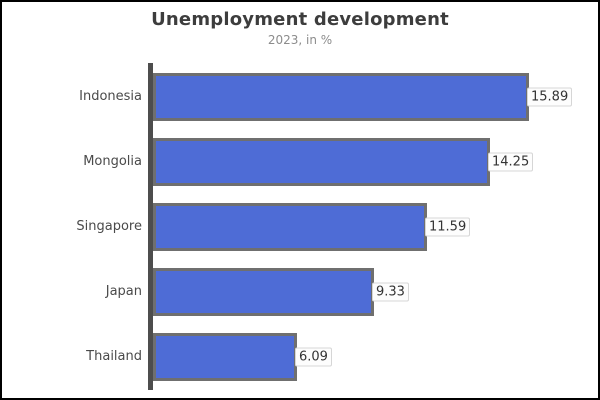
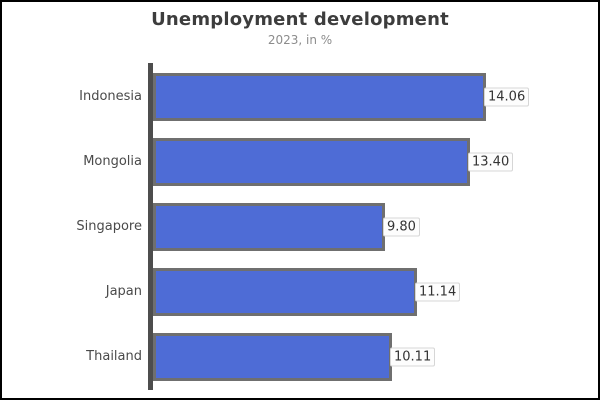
Indonesia: 15.89 -> 14.06
Mongolia: 14.25 -> 13.40
Singapore: 11.59 -> 9.80
Japan: 9.33 -> 11.14
Thailand: 6.09 -> 10.11
